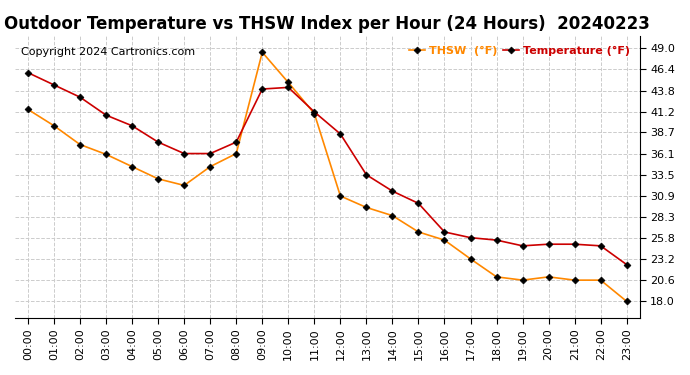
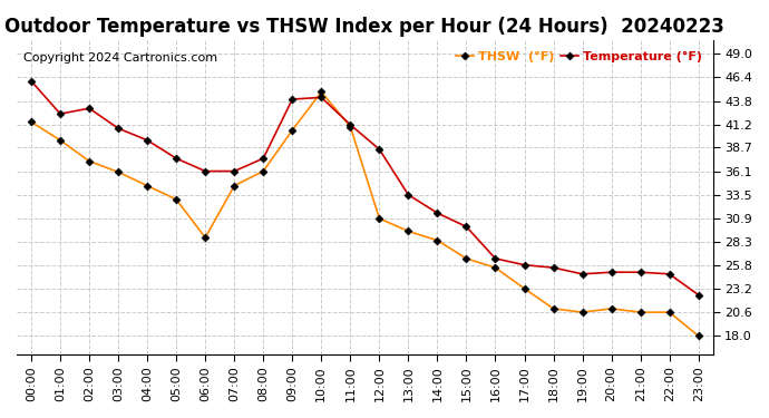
Temperature (°F)/01:00: 44.5 -> 42.4
THSW (°F)/06:00: 32.2 -> 28.8
THSW (°F)/09:00: 48.5 -> 40.6
